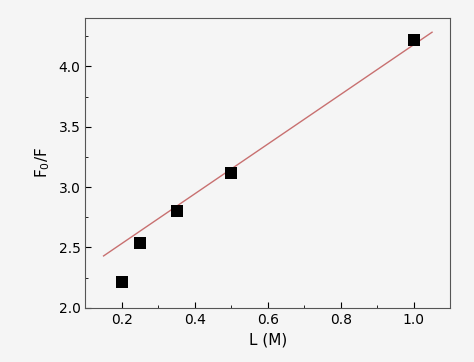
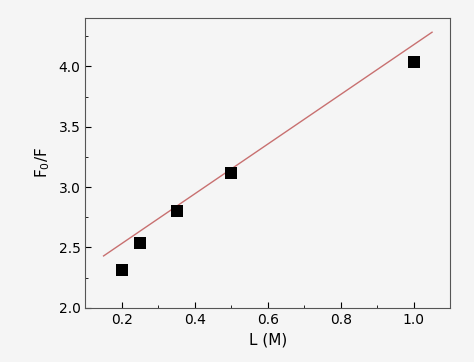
0.2: 2.21 -> 2.31
1.0: 4.22 -> 4.04
